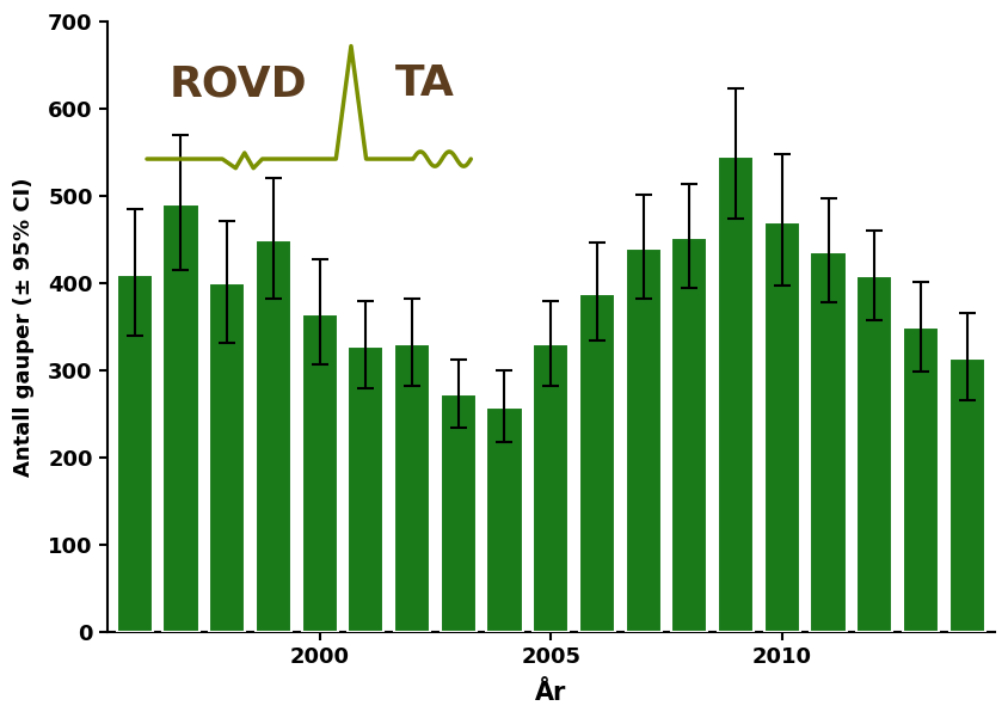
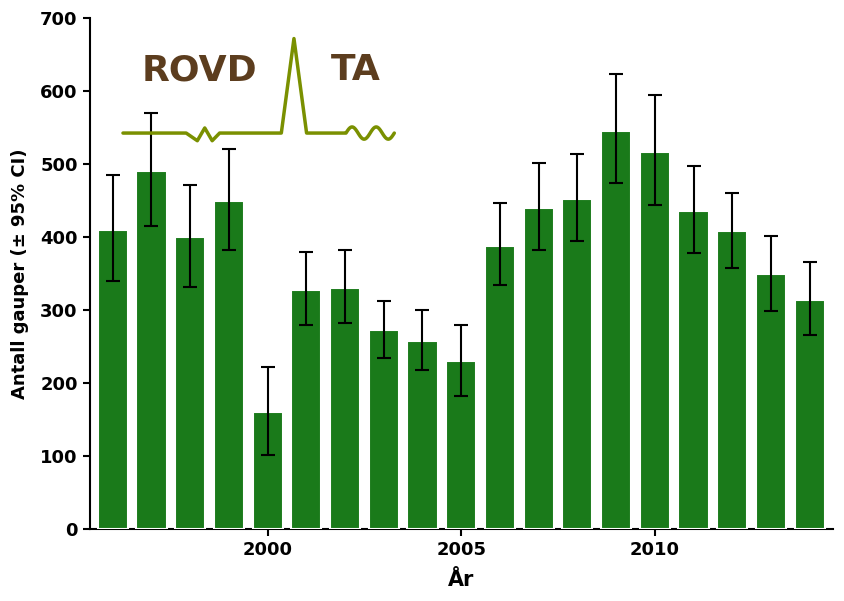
2000: 365 -> 160
2005: 330 -> 230
2010: 470 -> 516
